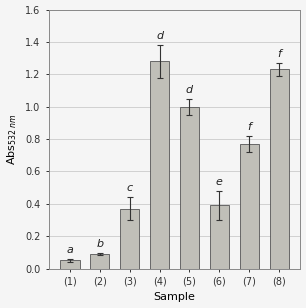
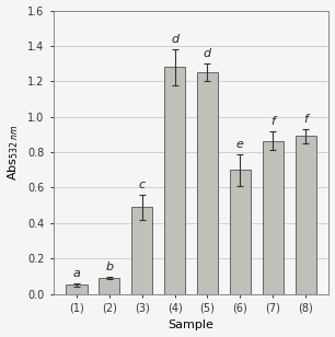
(3): 0.37 -> 0.49
(5): 1.00 -> 1.25
(6): 0.39 -> 0.70
(7): 0.77 -> 0.86
(8): 1.23 -> 0.89
